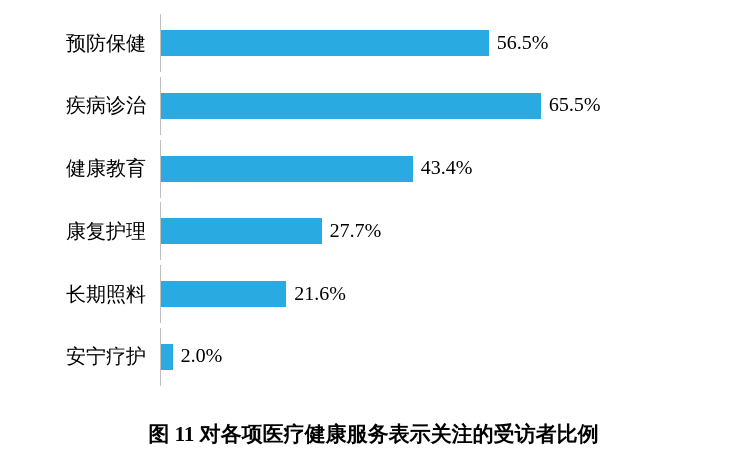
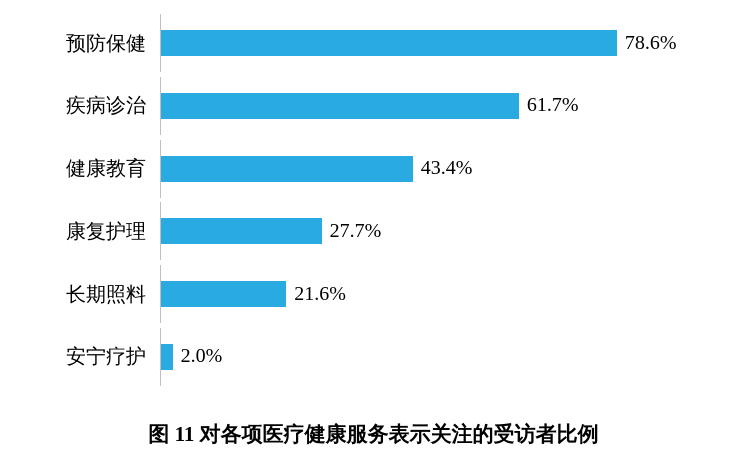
预防保健: 56.5% -> 78.6%
疾病诊治: 65.5% -> 61.7%
